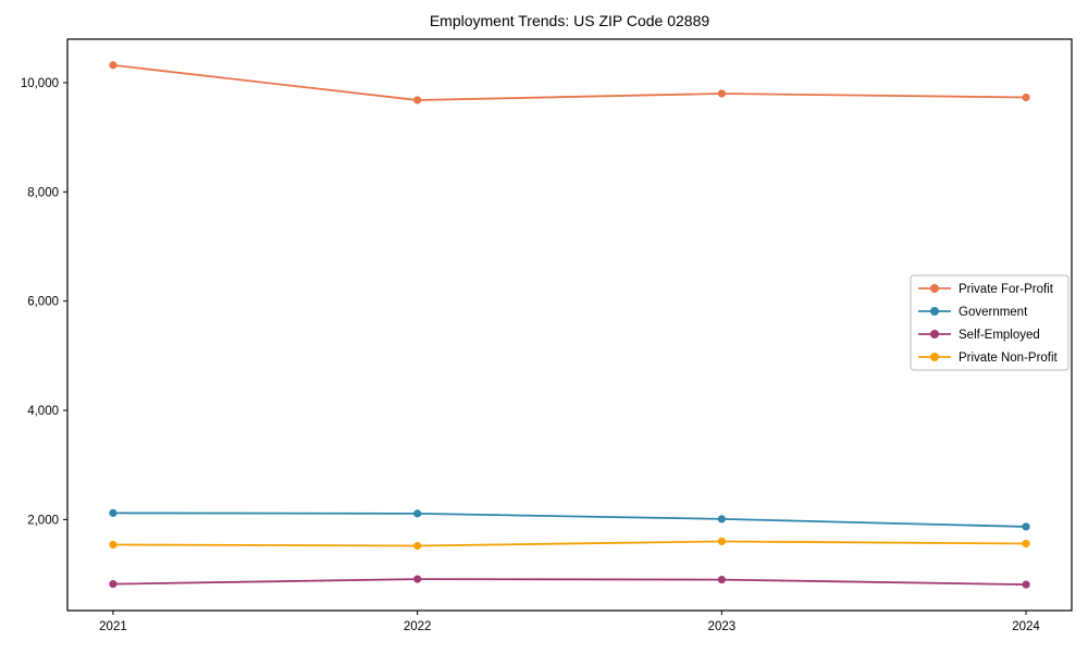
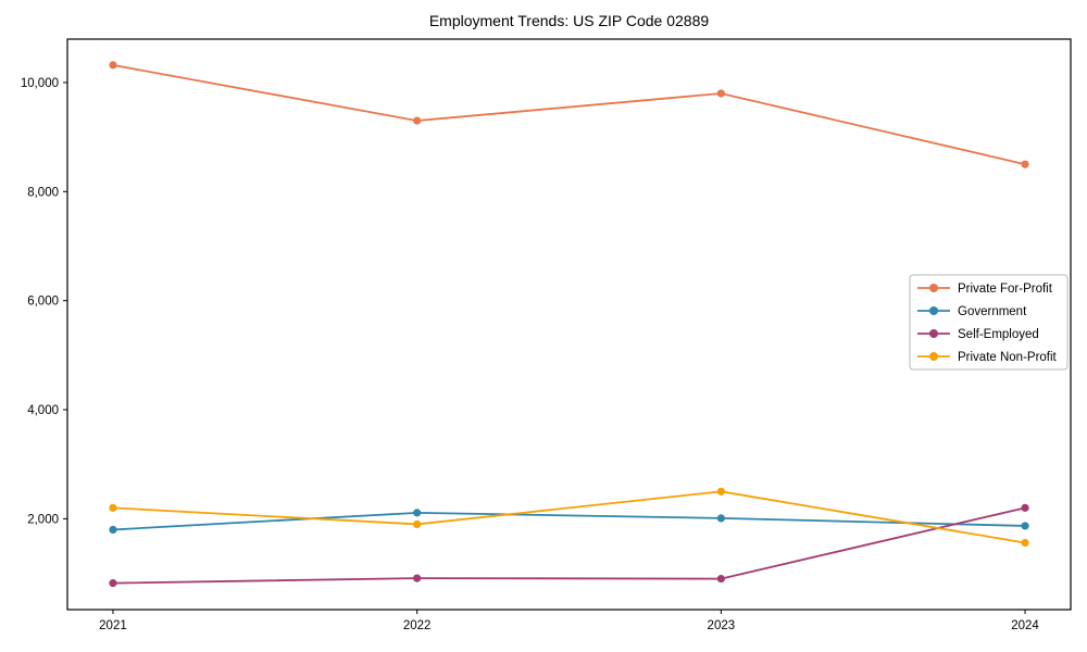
Government/2021: 2100 -> 1800
Private Non-Profit/2021: 1500 -> 2200
Private For-Profit/2022: 9700 -> 9300
Private Non-Profit/2022: 1500 -> 1900
Private Non-Profit/2023: 1600 -> 2500
Private For-Profit/2024: 9700 -> 8500
Self-Employed/2024: 800 -> 2200
